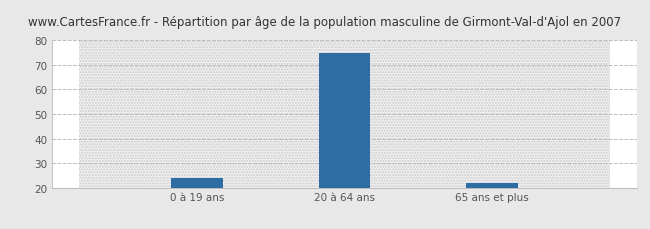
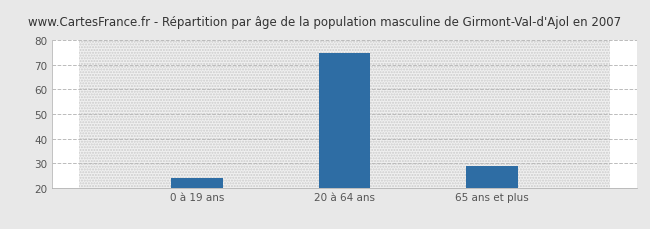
65 ans et plus: 22 -> 29
